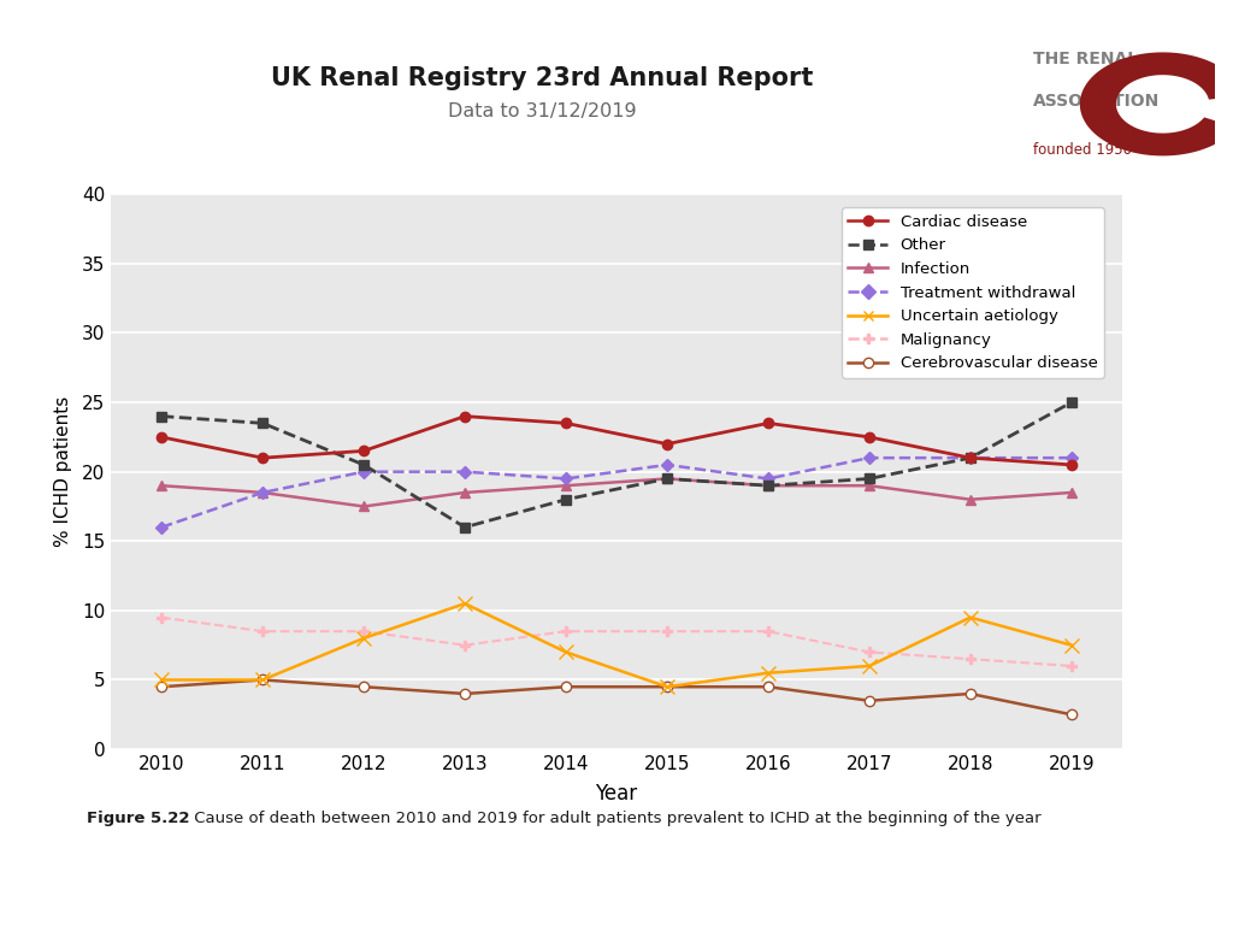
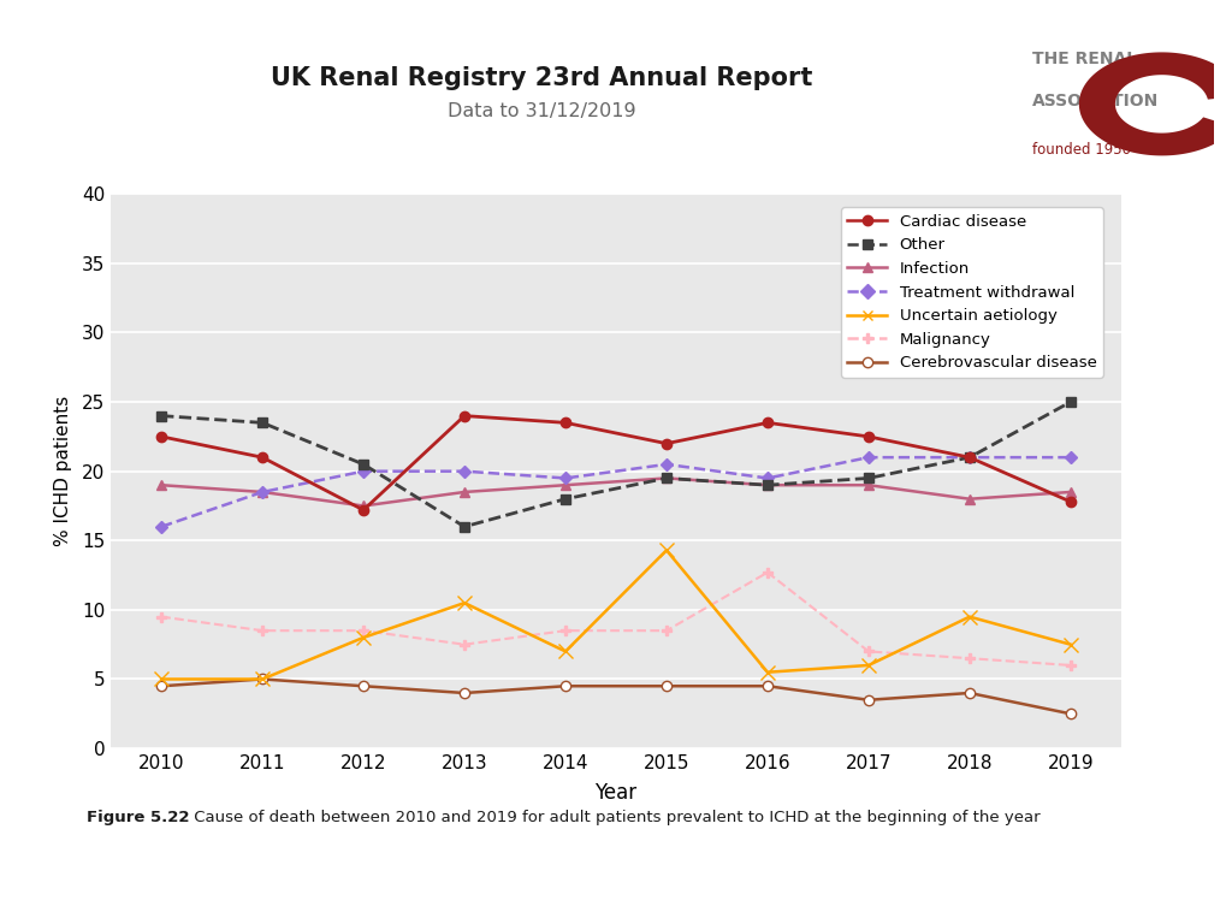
Cardiac disease/2012: 21.5 -> 17.2
Uncertain aetiology/2015: 4.5 -> 14.3
Malignancy/2016: 8.5 -> 12.7
Cardiac disease/2019: 20.5 -> 17.8
